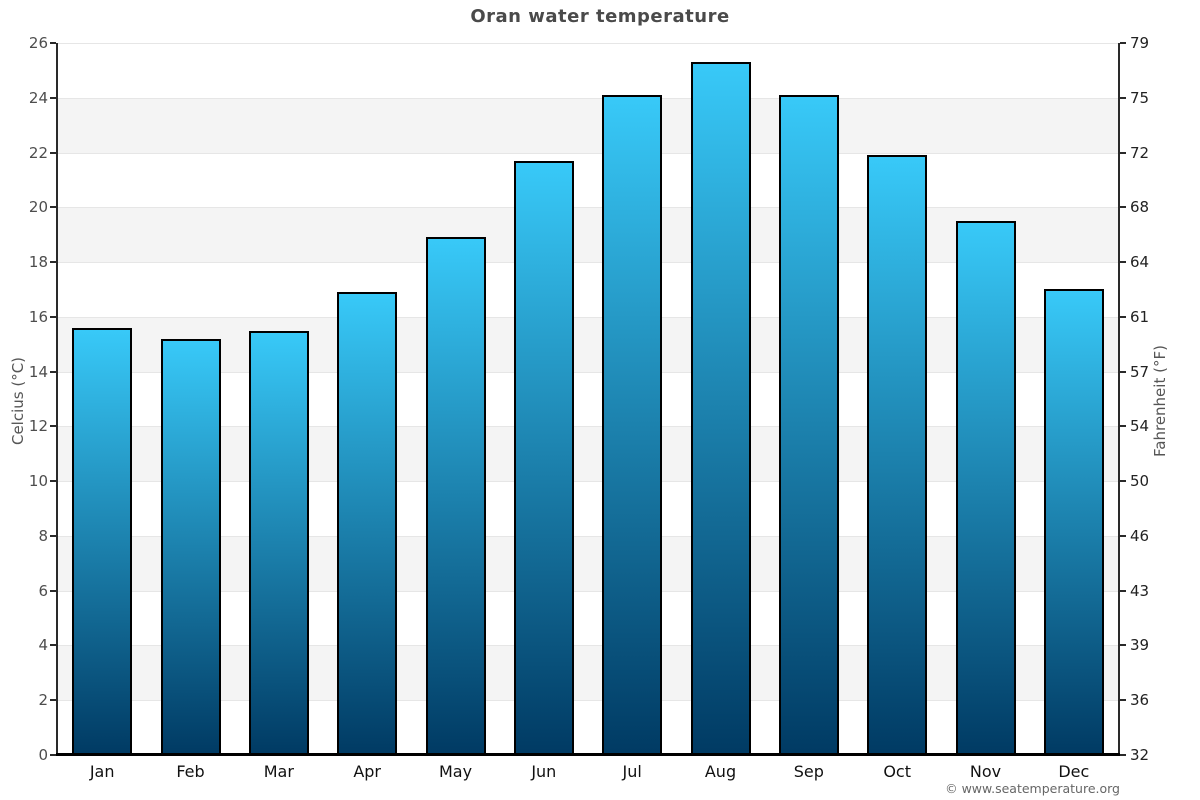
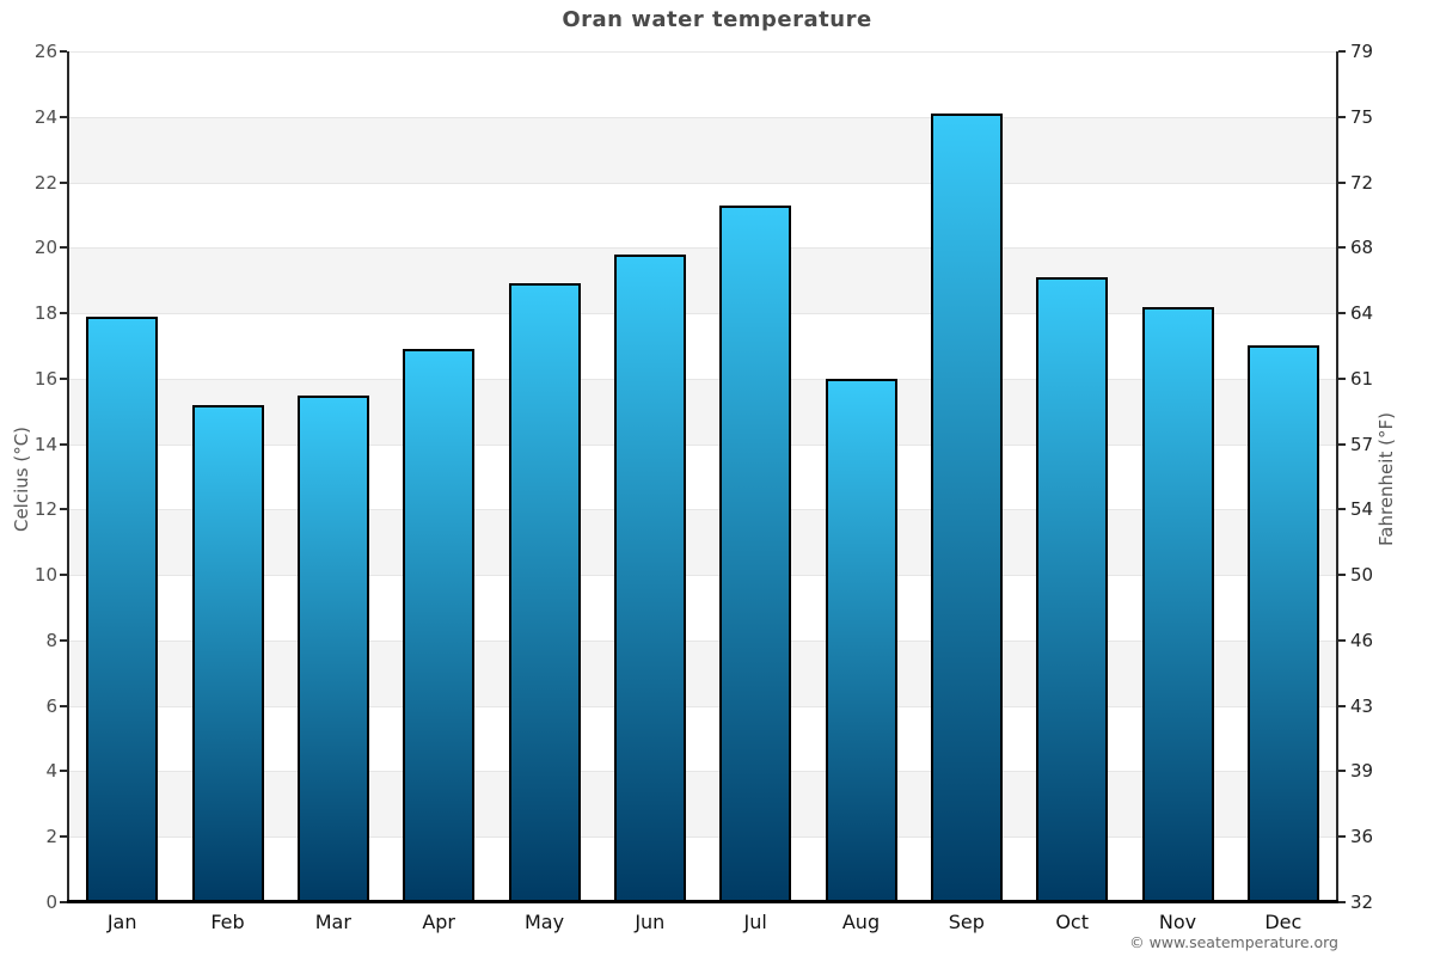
Jan: 15.6 -> 17.9
Jun: 21.7 -> 19.8
Jul: 24.1 -> 21.3
Aug: 25.3 -> 16.0
Oct: 21.9 -> 19.1
Nov: 19.5 -> 18.2
